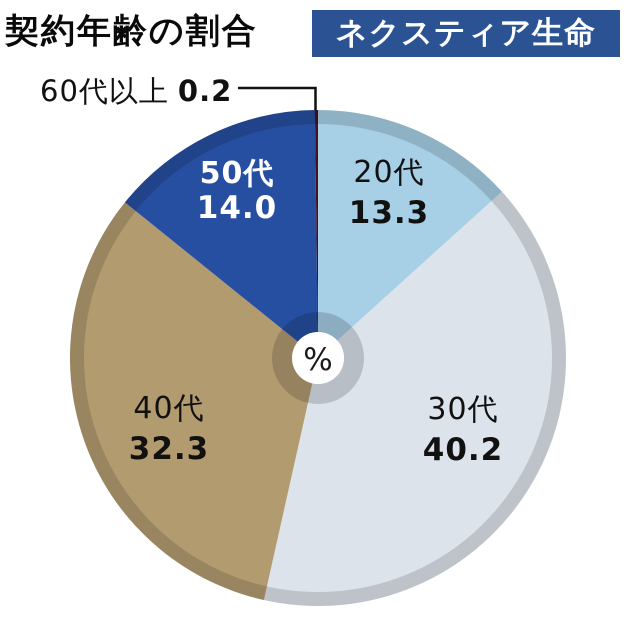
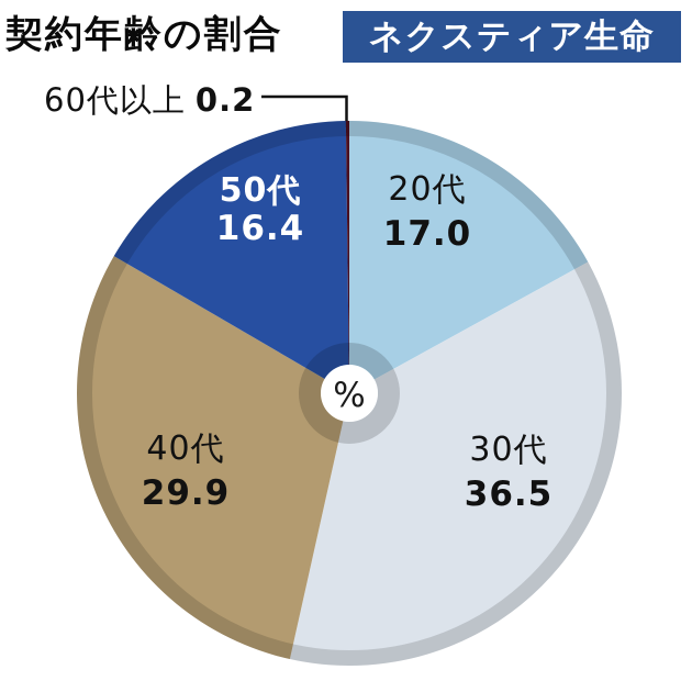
20代: 13.3 -> 17.0
30代: 40.2 -> 36.5
40代: 32.3 -> 29.9
50代: 14.0 -> 16.4
